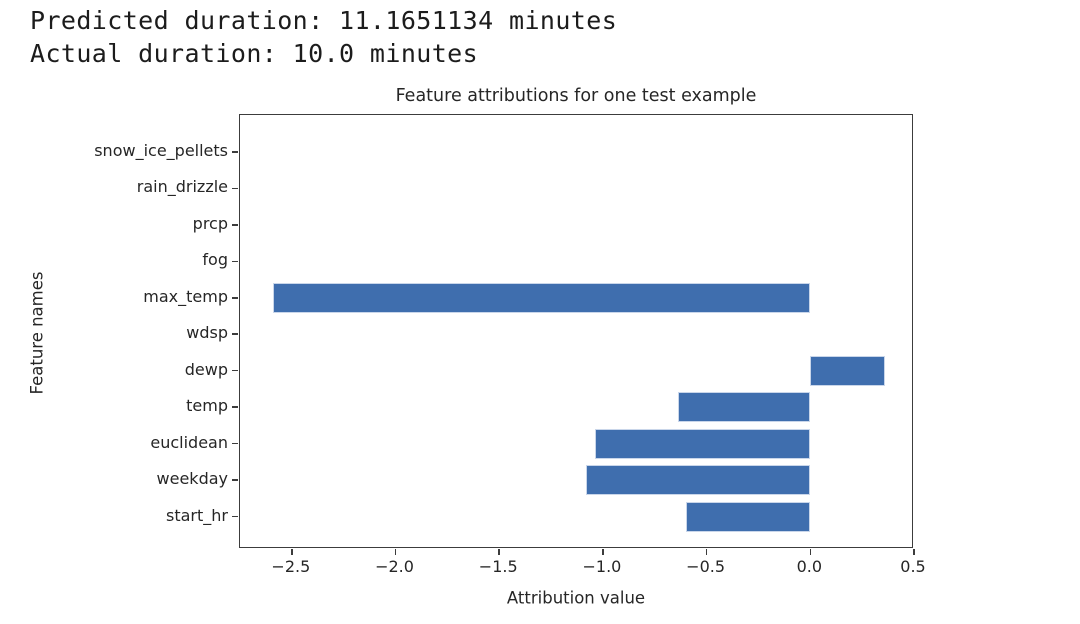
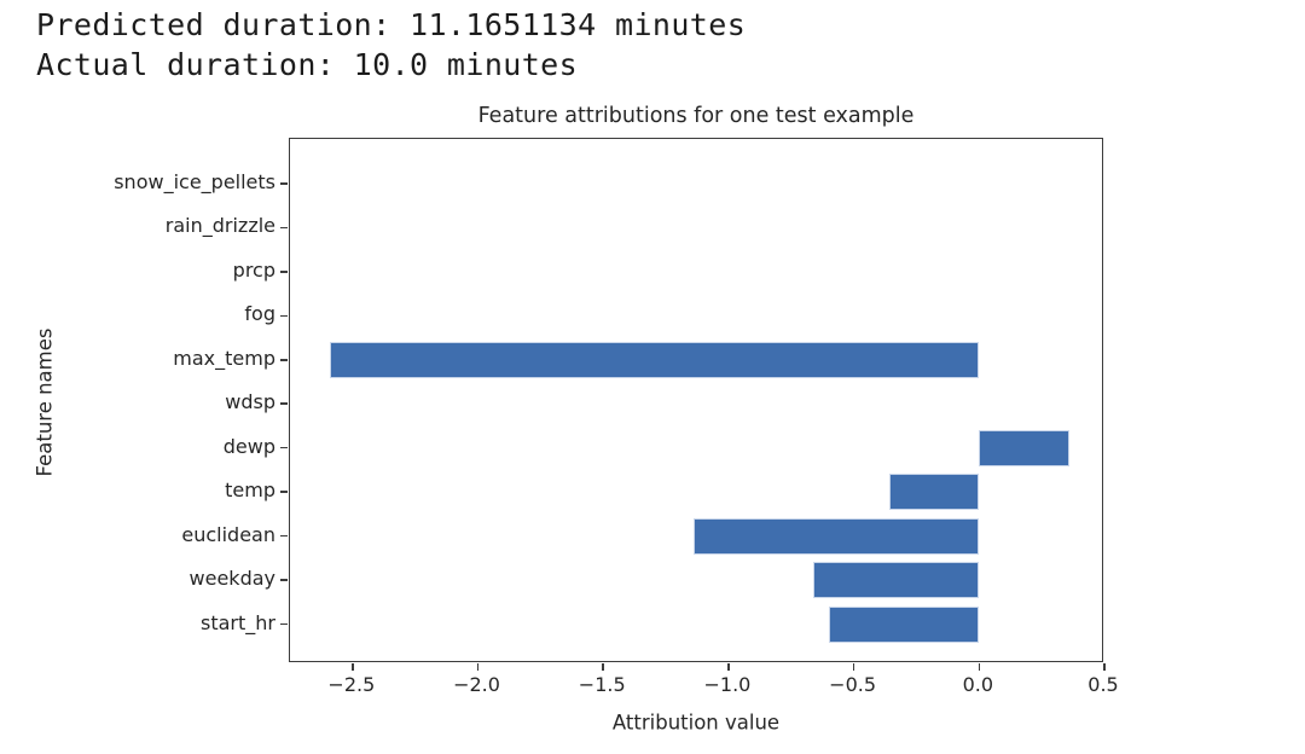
temp: -0.64 -> -0.36
euclidean: -1.04 -> -1.14
weekday: -1.08 -> -0.66
